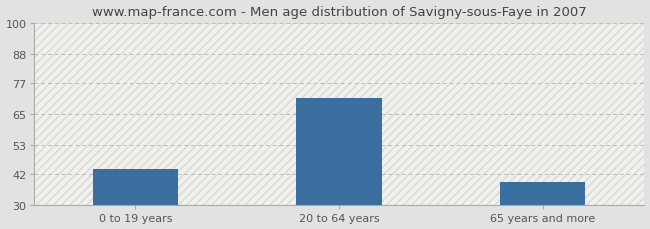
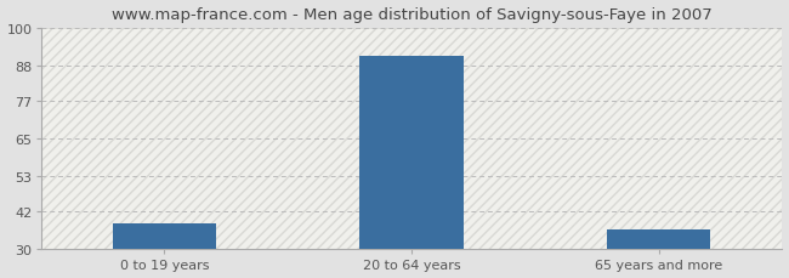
0 to 19 years: 44 -> 38
20 to 64 years: 71 -> 91
65 years and more: 39 -> 36
